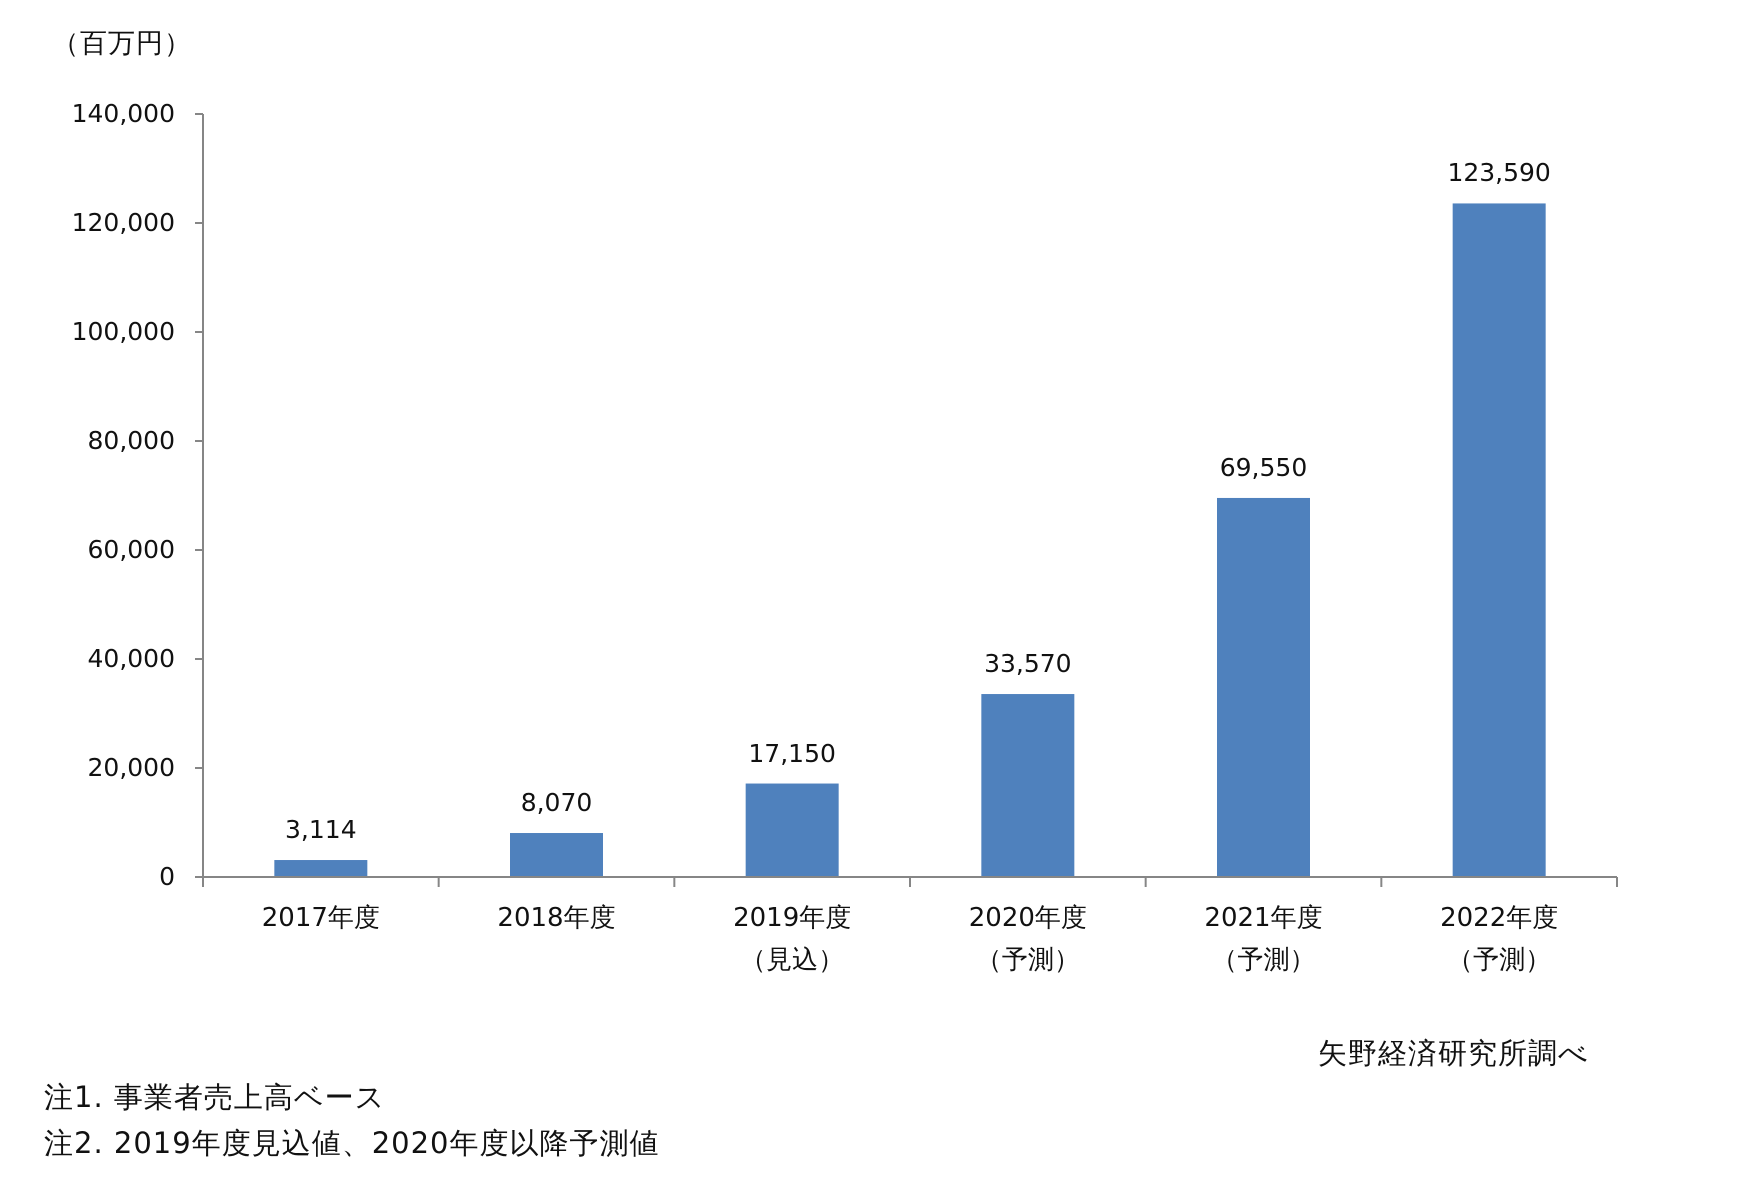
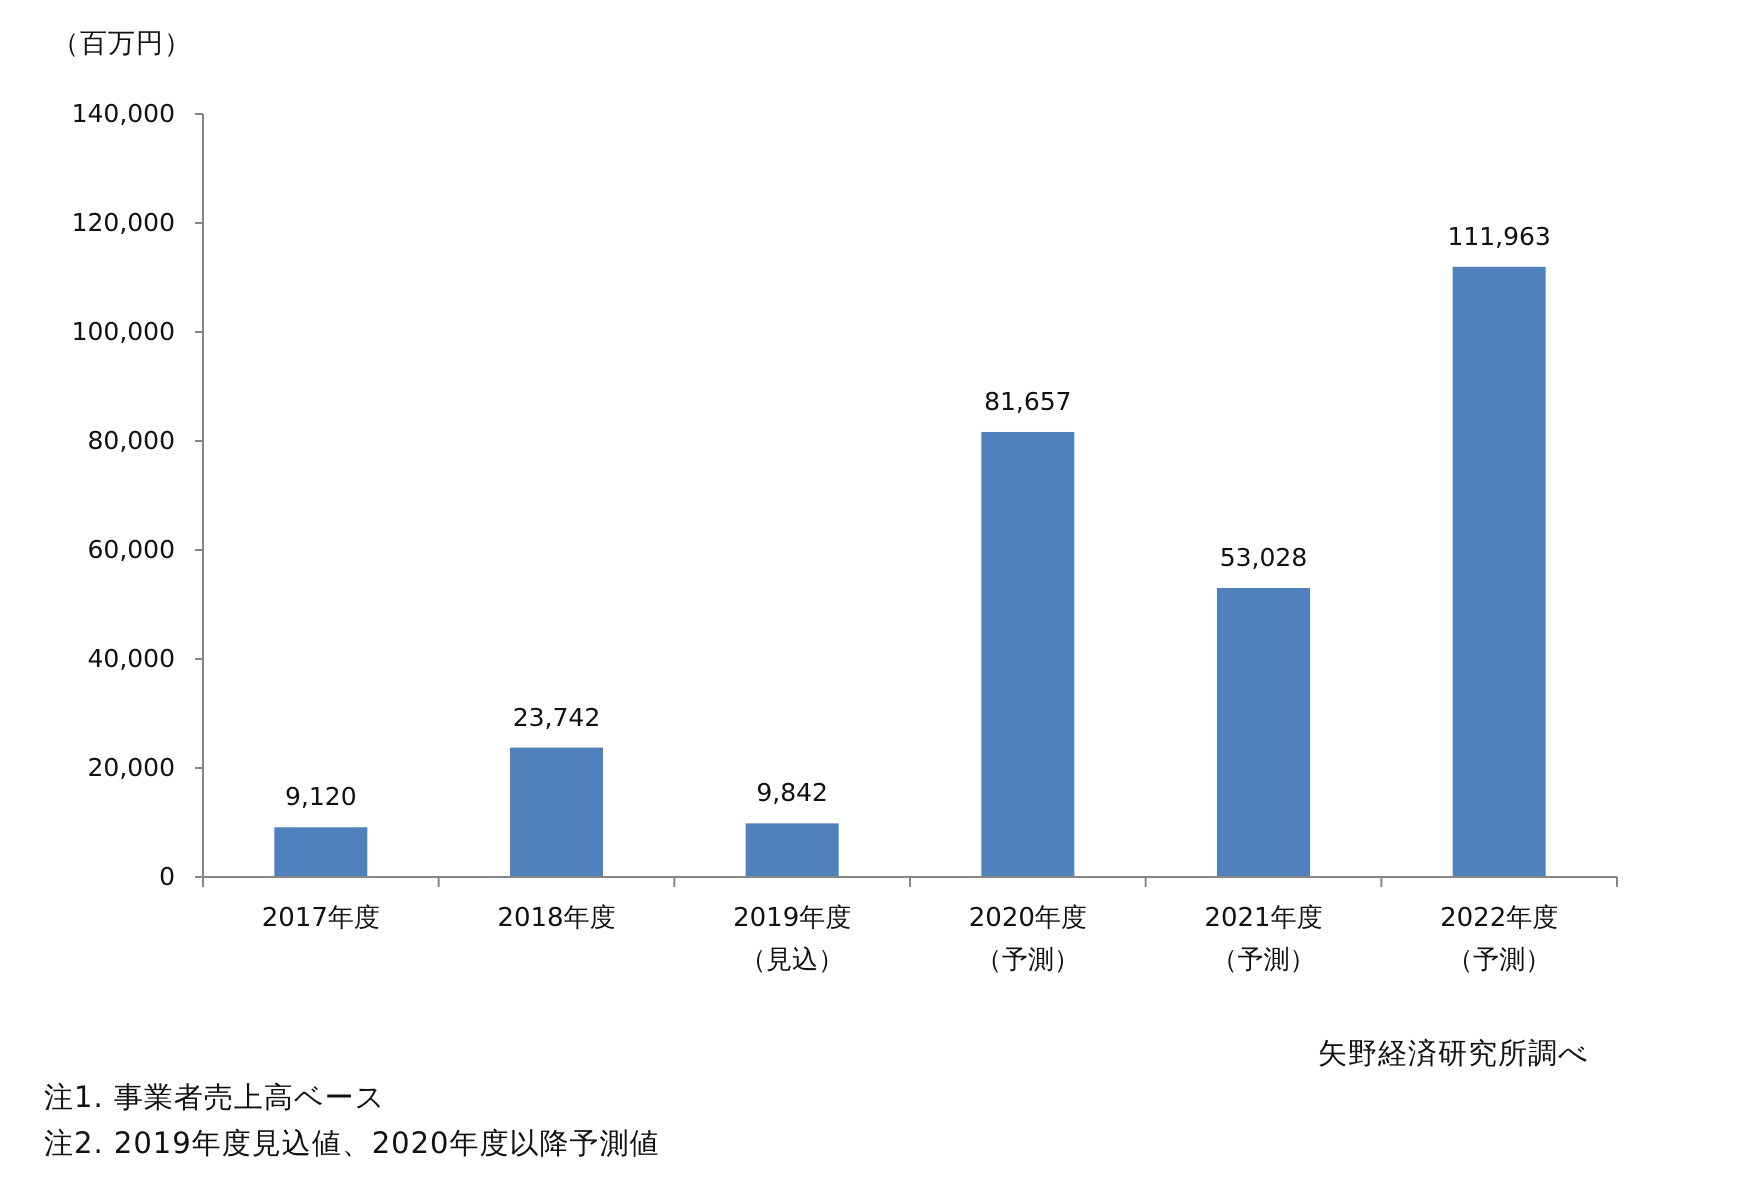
2017年度: 3,114 -> 9,120
2018年度: 8,070 -> 23,742
2019年度 （見込）: 17,150 -> 9,842
2020年度 （予測）: 33,570 -> 81,657
2021年度 （予測）: 69,550 -> 53,028
2022年度 （予測）: 123,590 -> 111,963
